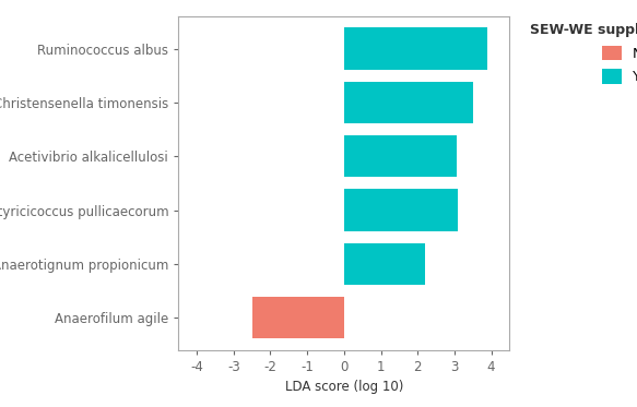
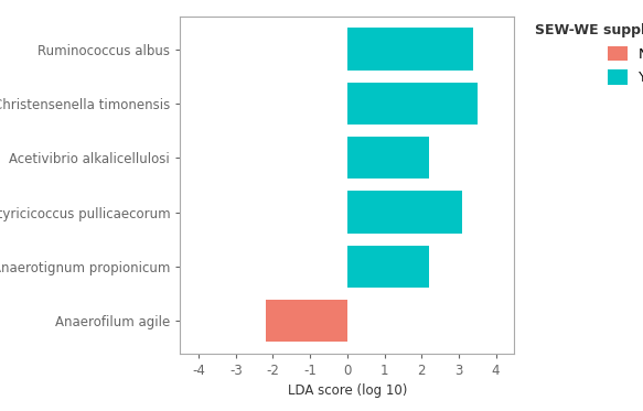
Ruminococcus albus: 3.90 -> 3.40
Acetivibrio alkalicellulosi: 3.05 -> 2.20
Anaerofilum agile: -2.50 -> -2.20
